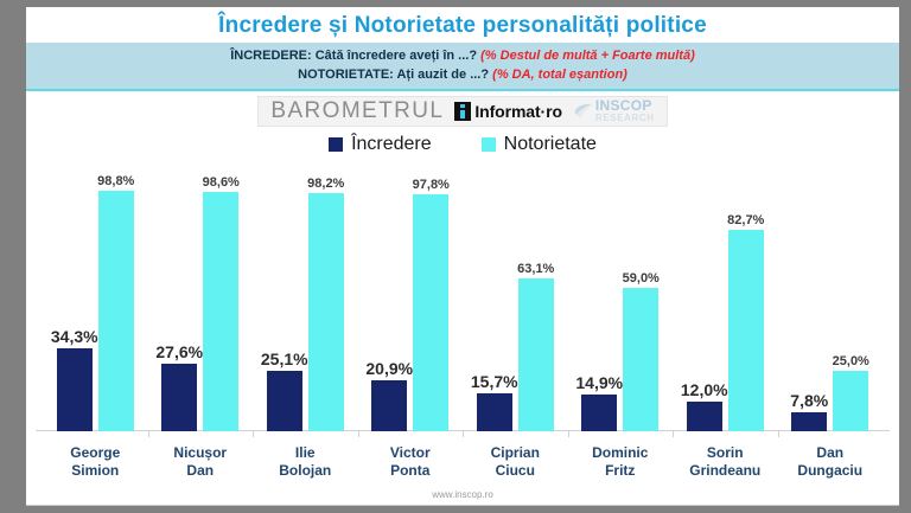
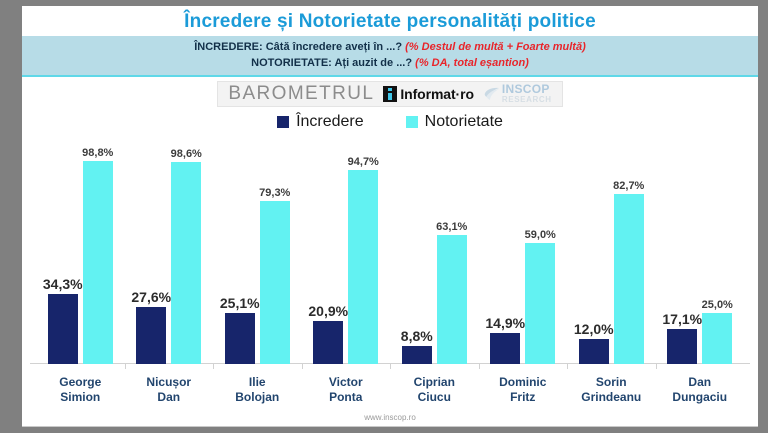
Notorietate/Ilie Bolojan: 98,2% -> 79,3%
Notorietate/Victor Ponta: 97,8% -> 94,7%
Încredere/Ciprian Ciucu: 15,7% -> 8,8%
Încredere/Dan Dungaciu: 7,8% -> 17,1%
